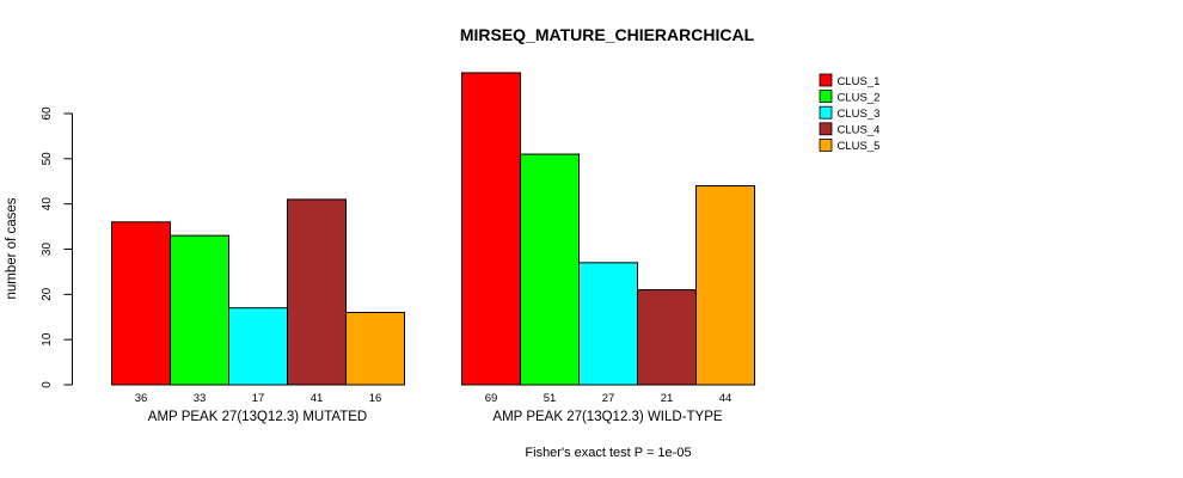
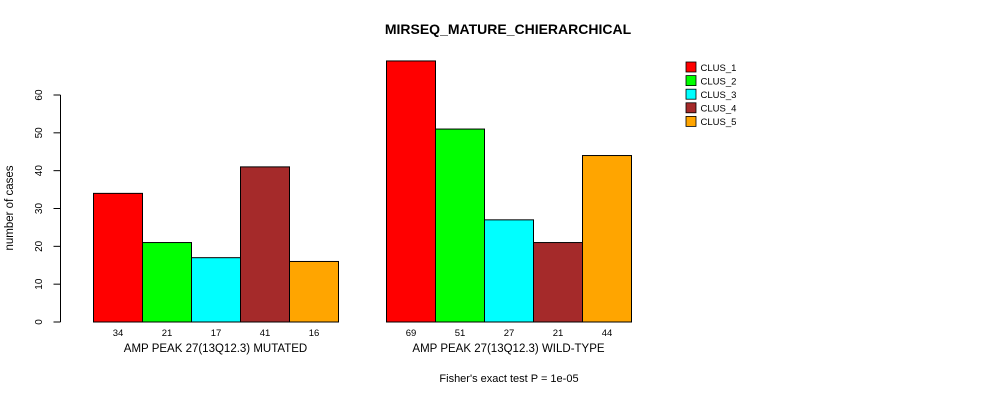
CLUS_1/AMP PEAK 27(13Q12.3) MUTATED: 36 -> 34
CLUS_2/AMP PEAK 27(13Q12.3) MUTATED: 33 -> 21
